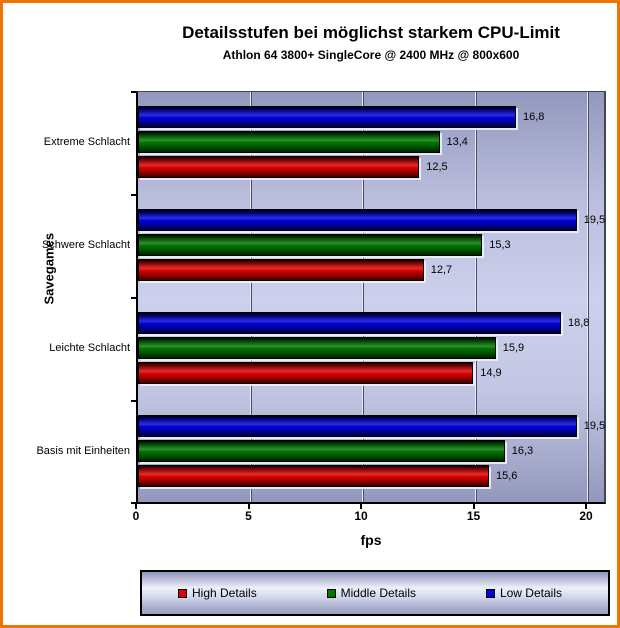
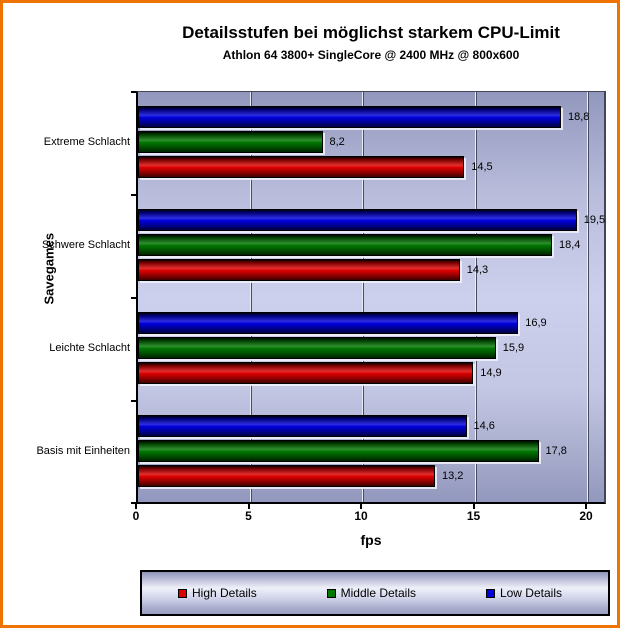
High Details/Extreme Schlacht: 12,5 -> 14,5
Middle Details/Extreme Schlacht: 13,4 -> 8,2
Low Details/Extreme Schlacht: 16,8 -> 18,8
High Details/Schwere Schlacht: 12,7 -> 14,3
Middle Details/Schwere Schlacht: 15,3 -> 18,4
Low Details/Leichte Schlacht: 18,8 -> 16,9
High Details/Basis mit Einheiten: 15,6 -> 13,2
Middle Details/Basis mit Einheiten: 16,3 -> 17,8
Low Details/Basis mit Einheiten: 19,5 -> 14,6
